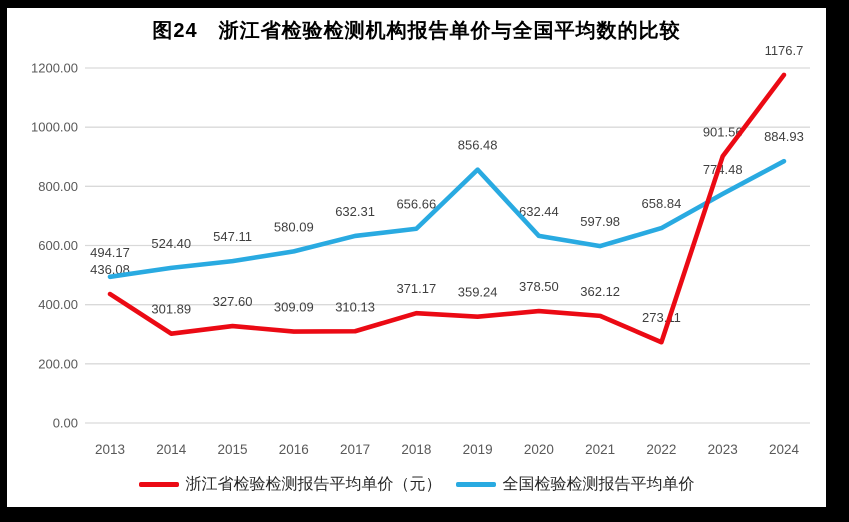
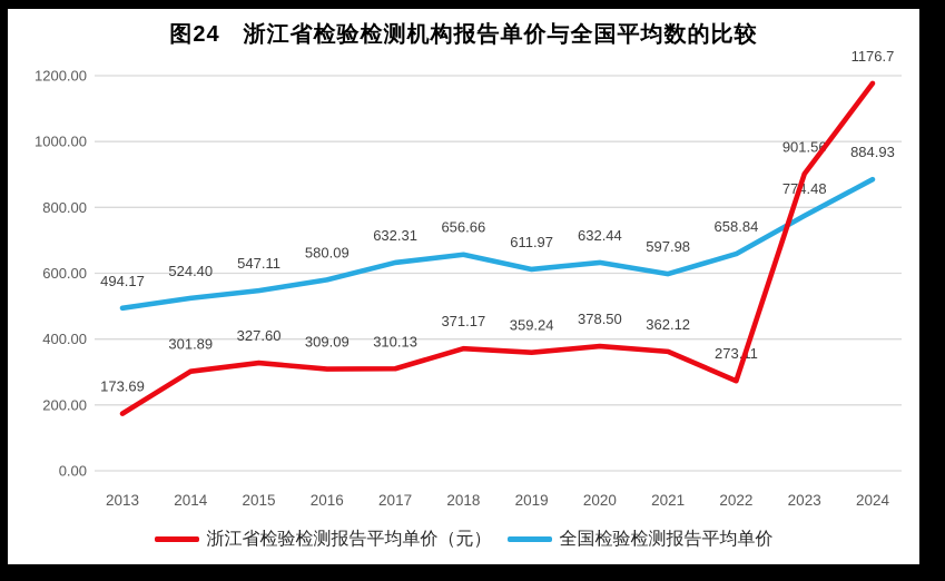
浙江省检验检测报告平均单价（元）/2013: 436.08 -> 173.69
全国检验检测报告平均单价/2019: 856.48 -> 611.97
